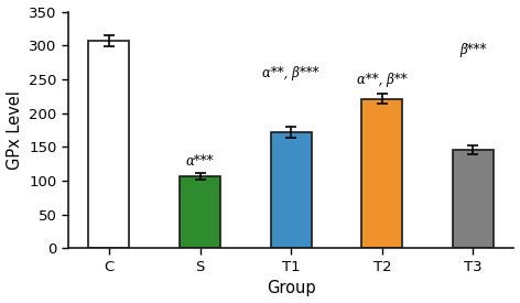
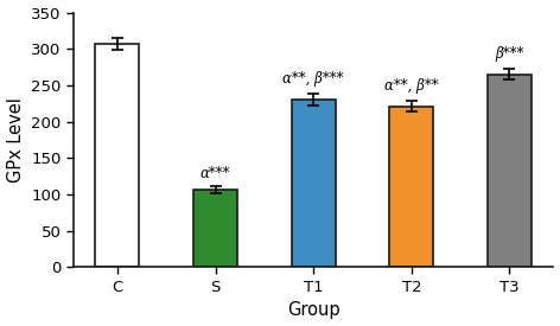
T1: 172 -> 230
T3: 146 -> 265
